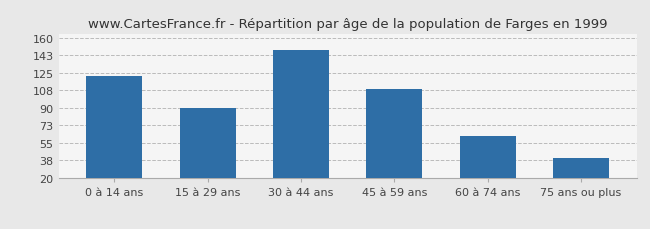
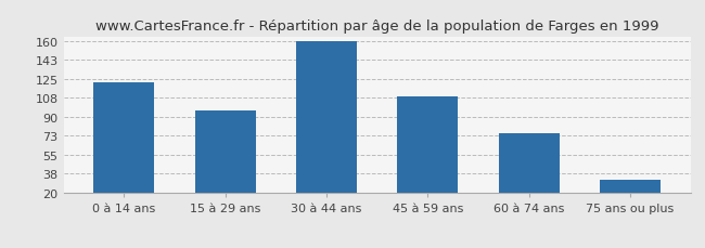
15 à 29 ans: 90 -> 96
30 à 44 ans: 148 -> 160
60 à 74 ans: 62 -> 75
75 ans ou plus: 40 -> 32
